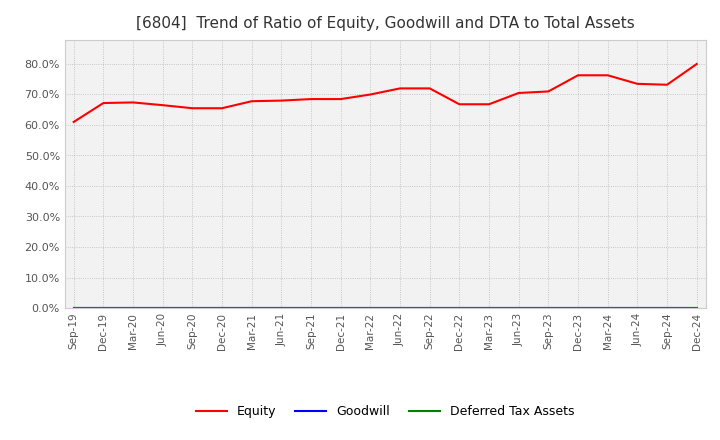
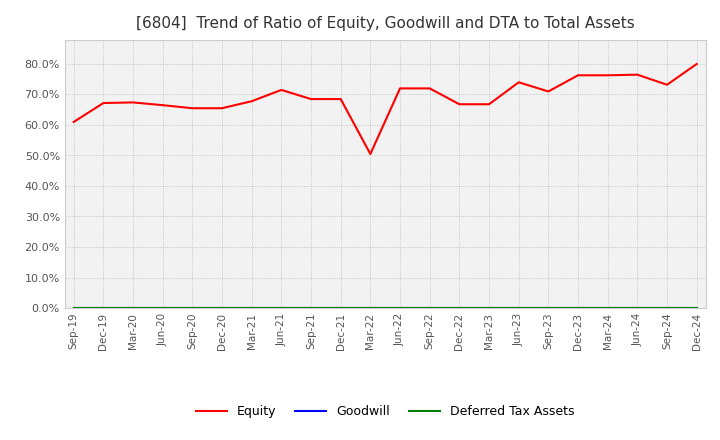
Equity/Jun-21: 68.0% -> 71.5%
Equity/Mar-22: 70.0% -> 50.5%
Equity/Jun-23: 70.5% -> 74.0%
Equity/Jun-24: 73.5% -> 76.5%
